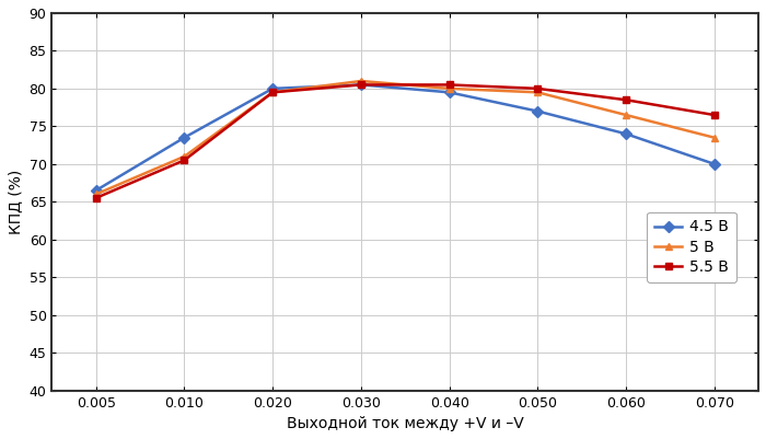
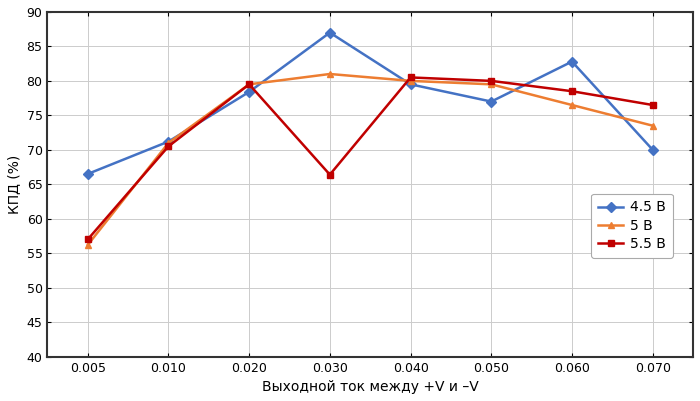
5 В/0.005: 66.0 -> 56.2
5.5 В/0.005: 65.5 -> 57.0
4.5 В/0.010: 73.5 -> 71.2
4.5 В/0.020: 80.0 -> 78.4
4.5 В/0.030: 80.5 -> 87.0
5.5 В/0.030: 80.5 -> 66.4
4.5 В/0.060: 74.0 -> 82.8
